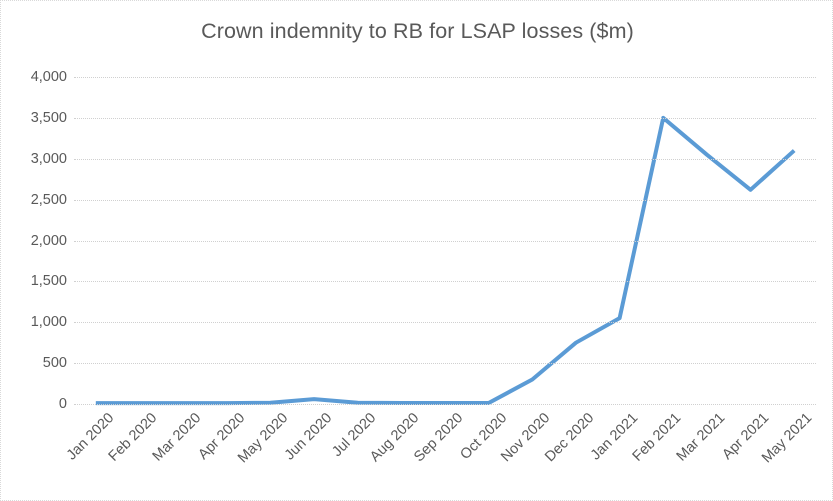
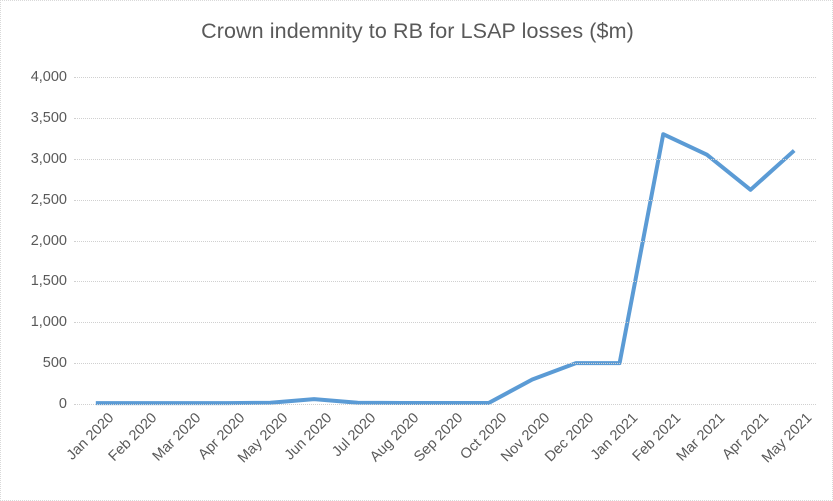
Dec 2020: 800 -> 500
Jan 2021: 1000 -> 500
Feb 2021: 3500 -> 3300
